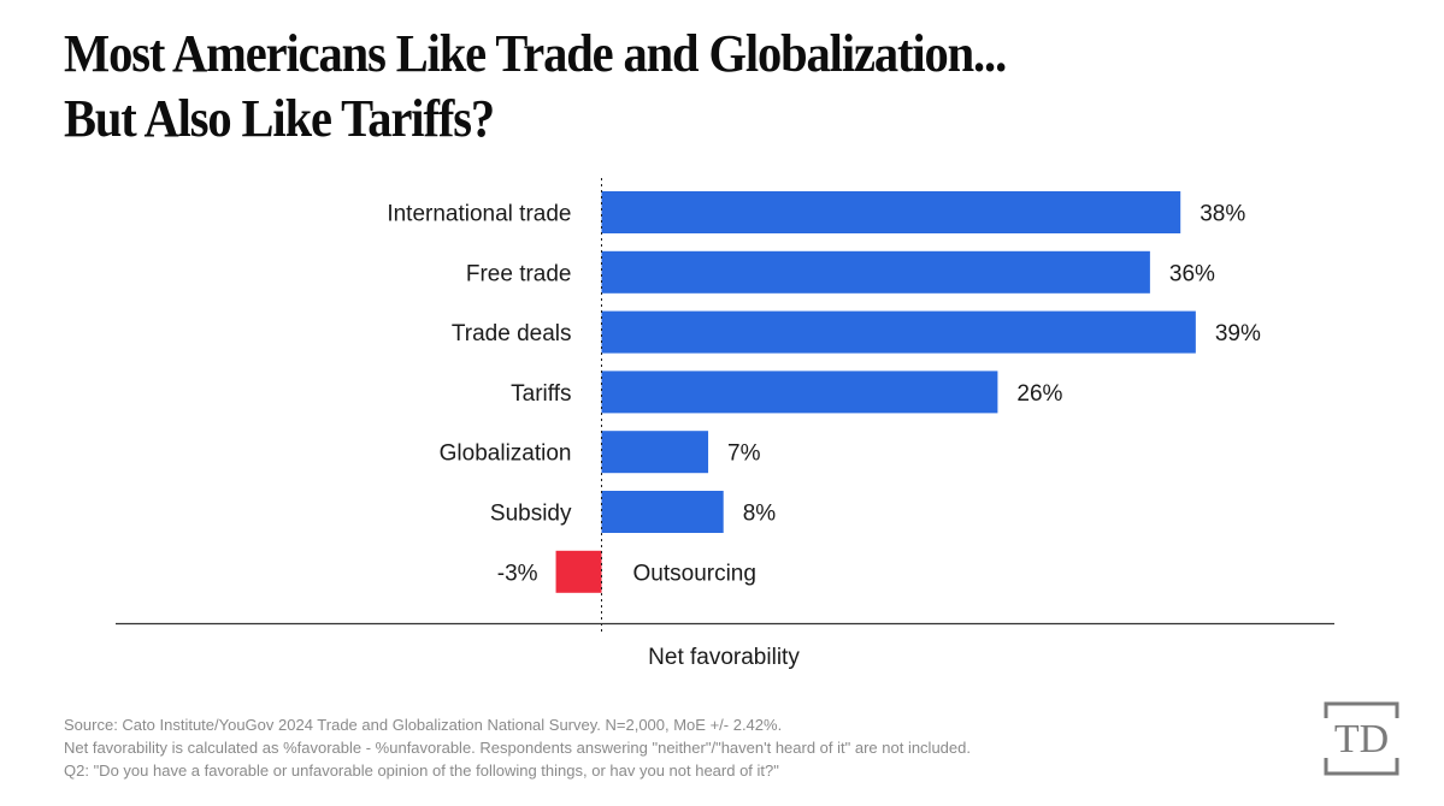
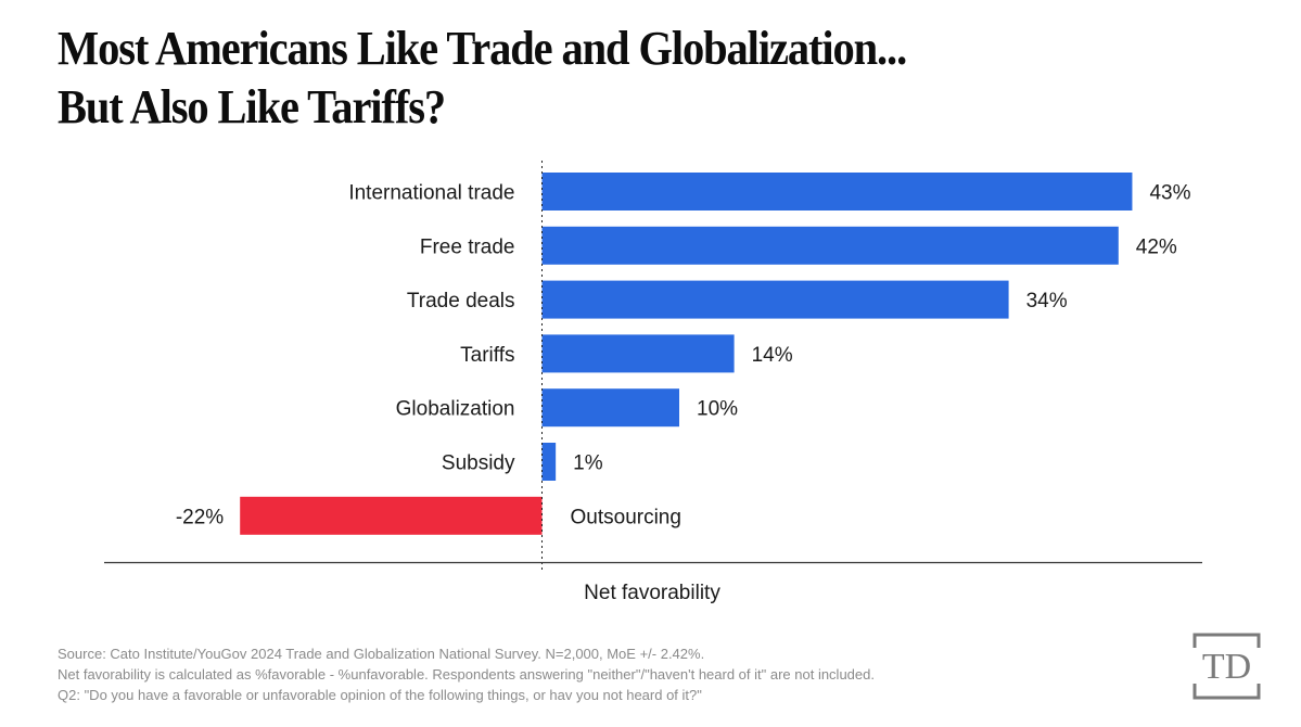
International trade: 38% -> 43%
Free trade: 36% -> 42%
Trade deals: 39% -> 34%
Tariffs: 26% -> 14%
Globalization: 7% -> 10%
Subsidy: 8% -> 1%
Outsourcing: -3% -> -22%
